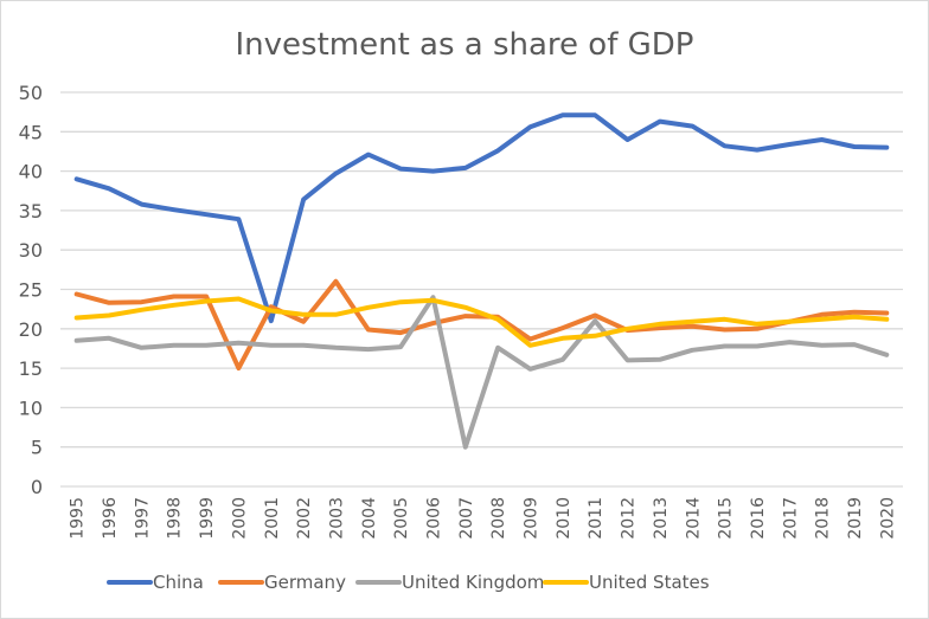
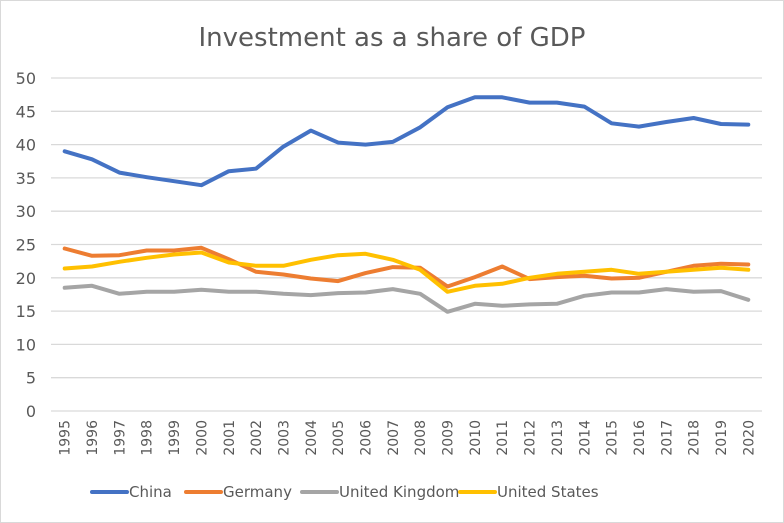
Germany/2000: 15 -> 24
China/2001: 21 -> 36
Germany/2003: 26 -> 20
United Kingdom/2006: 24 -> 18
United Kingdom/2007: 5 -> 18
United Kingdom/2011: 21 -> 16
China/2012: 44 -> 46
